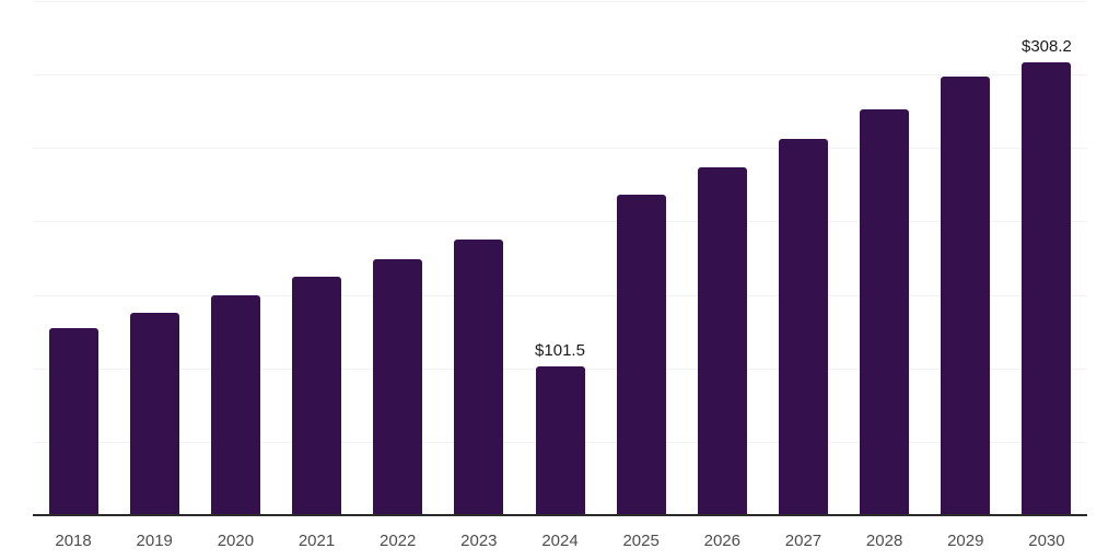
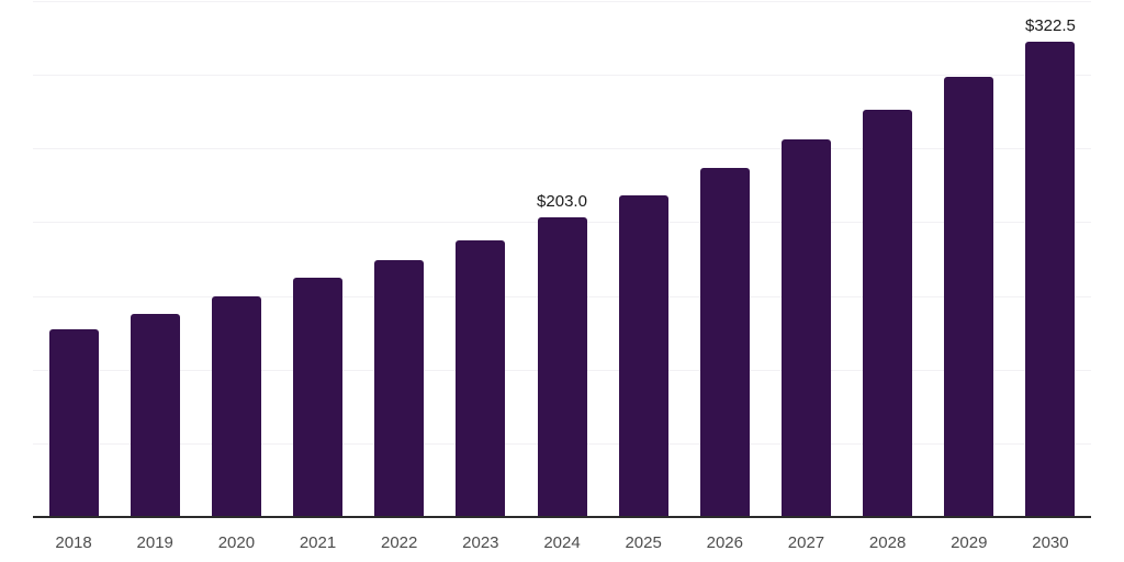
2024: $101.5 -> $203.0
2030: $308.2 -> $322.5
